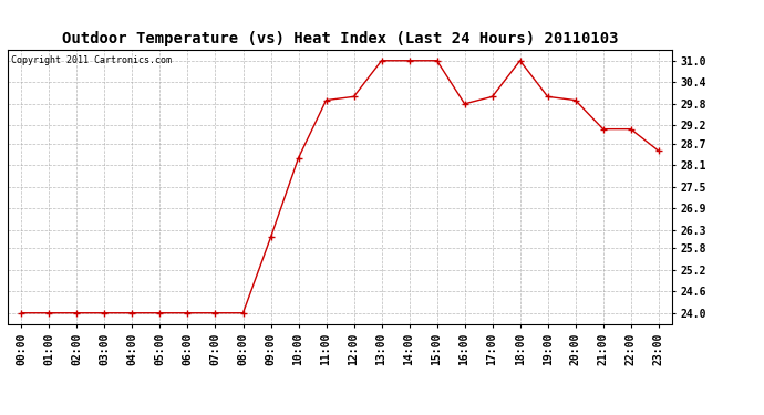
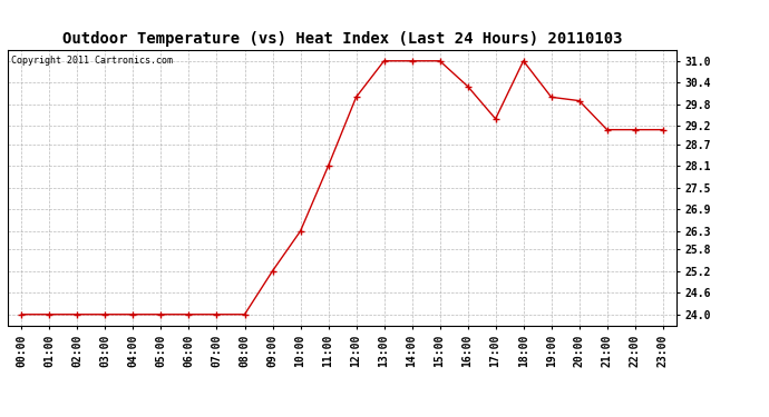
09:00: 26.1 -> 25.2
10:00: 28.3 -> 26.3
11:00: 29.9 -> 28.1
16:00: 29.8 -> 30.3
17:00: 30.0 -> 29.4
23:00: 28.5 -> 29.1
